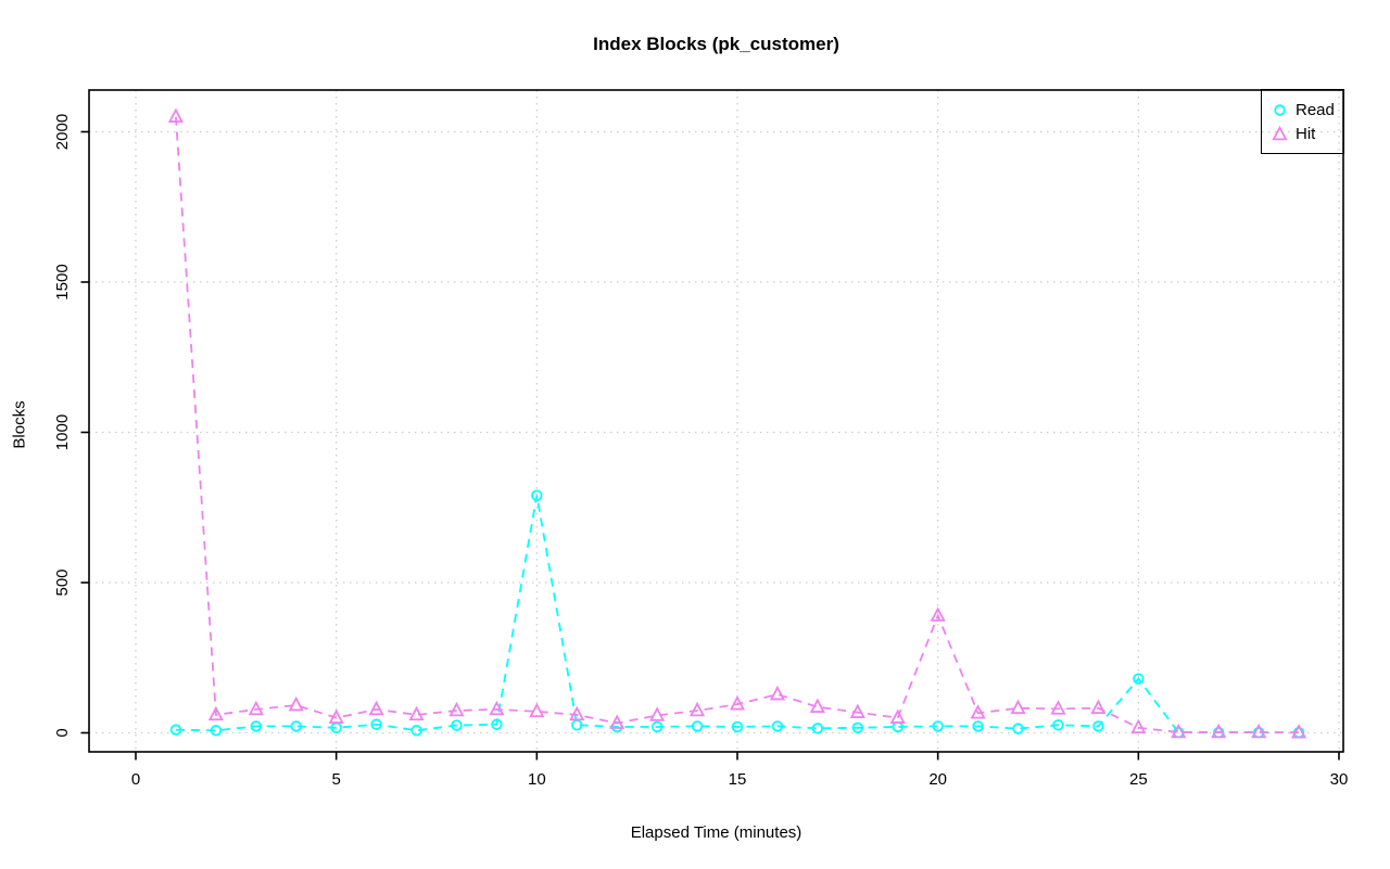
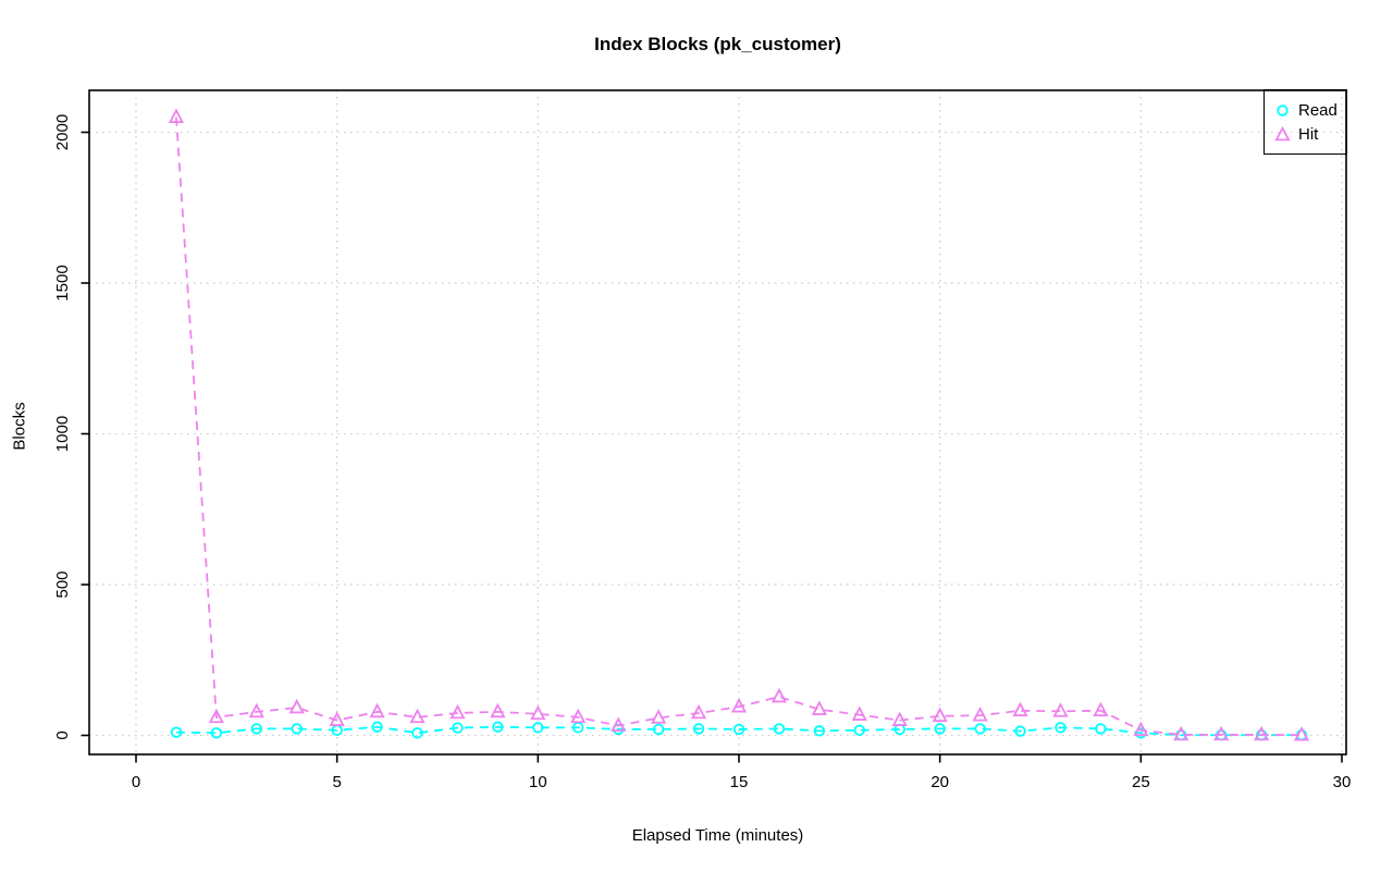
Read/10: 790 -> 30
Hit/20: 390 -> 60
Read/25: 180 -> 10
